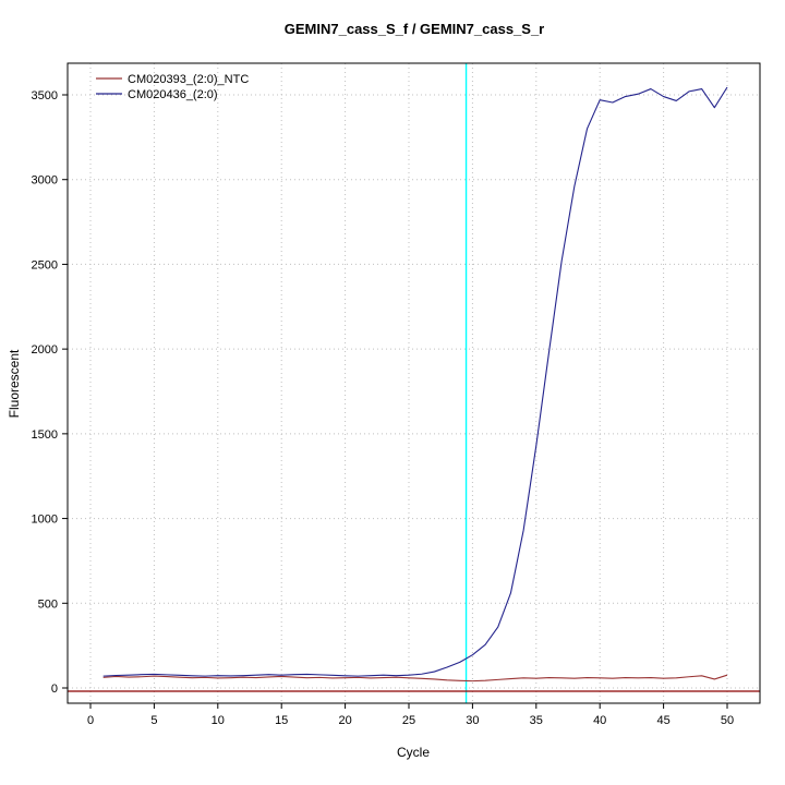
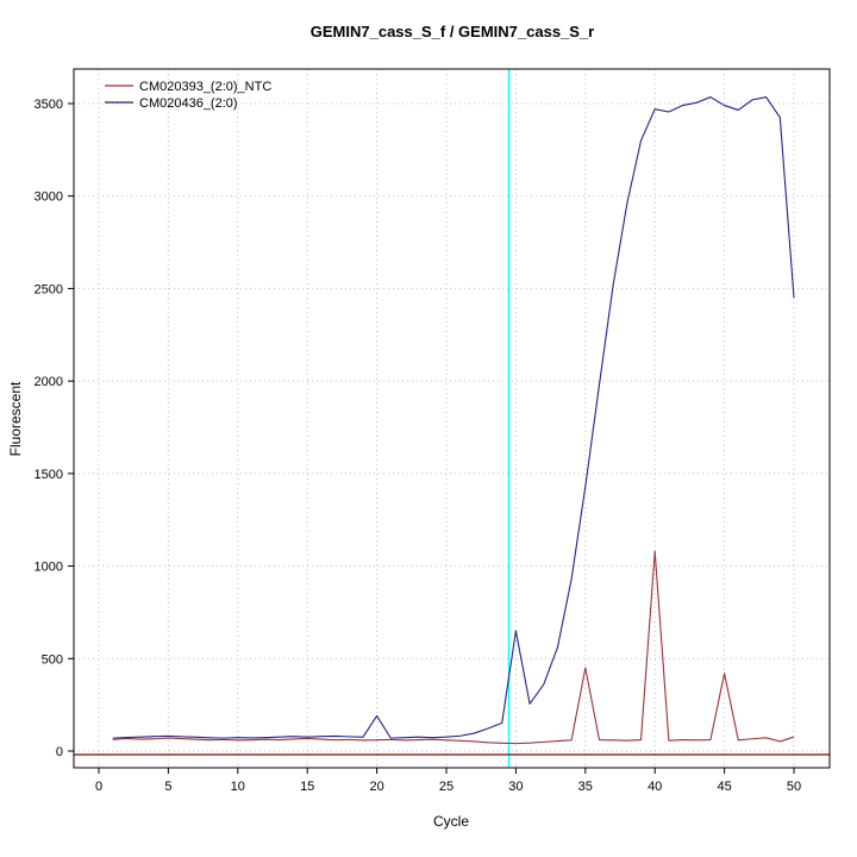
CM020436_(2:0)/20: 70 -> 190
CM020436_(2:0)/30: 200 -> 650
CM020393_(2:0)_NTC/35: 60 -> 450
CM020393_(2:0)_NTC/40: 60 -> 1080
CM020393_(2:0)_NTC/45: 60 -> 420
CM020436_(2:0)/50: 3540 -> 2450
